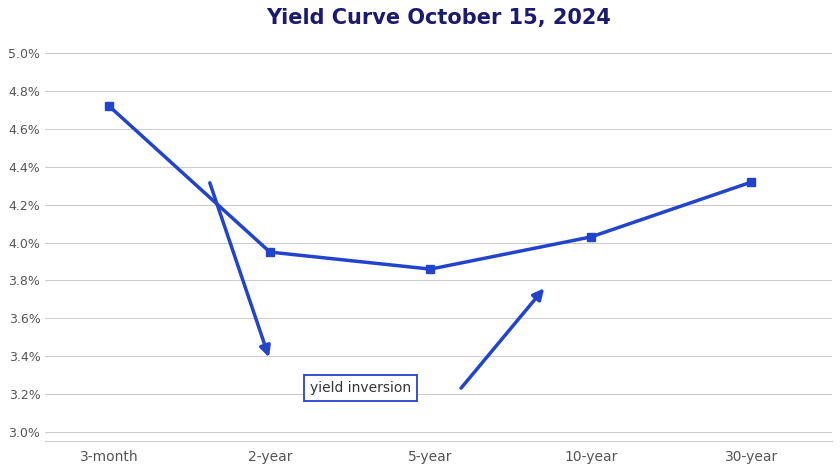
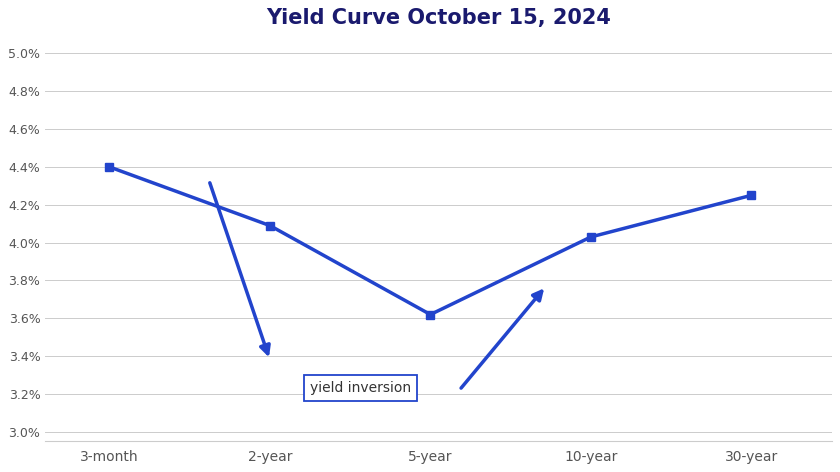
3-month: 4.72% -> 4.40%
2-year: 3.95% -> 4.09%
5-year: 3.86% -> 3.62%
30-year: 4.32% -> 4.25%
